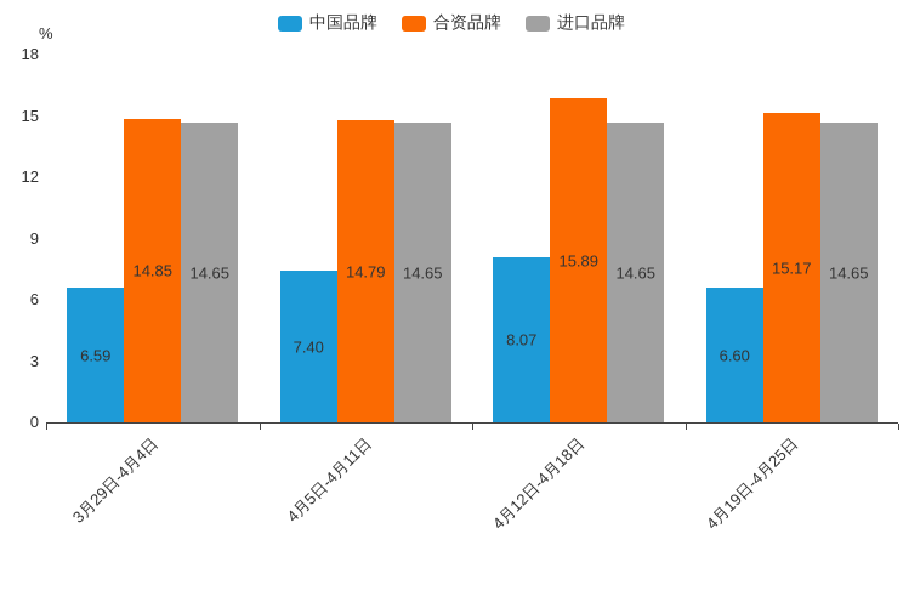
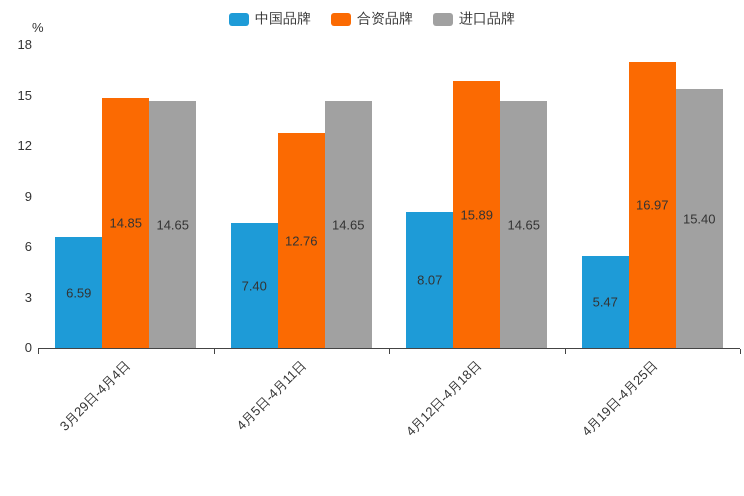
合资品牌/4月5日-4月11日: 14.79 -> 12.76
中国品牌/4月19日-4月25日: 6.60 -> 5.47
合资品牌/4月19日-4月25日: 15.17 -> 16.97
进口品牌/4月19日-4月25日: 14.65 -> 15.40
